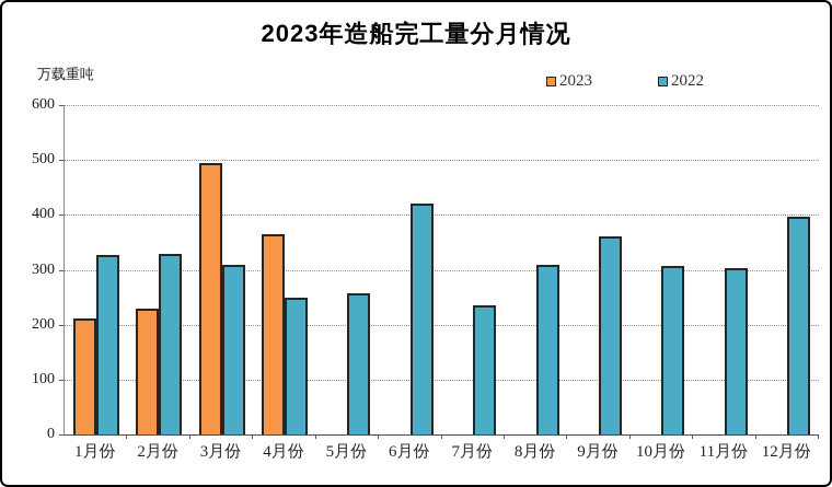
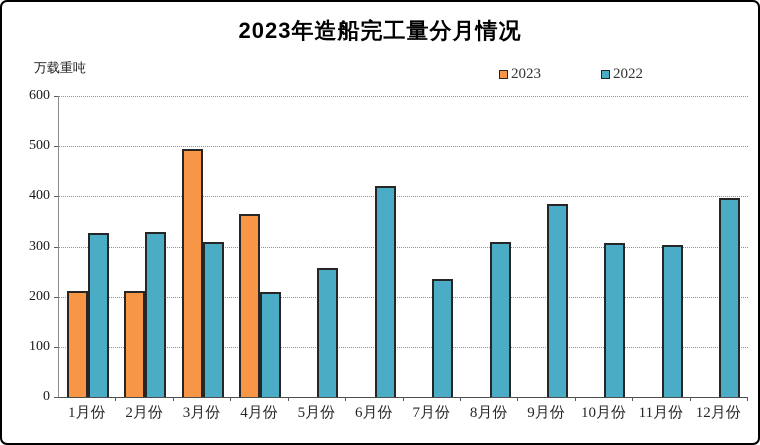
2023/2月份: 230 -> 210
2022/4月份: 250 -> 210
2022/9月份: 360 -> 380
